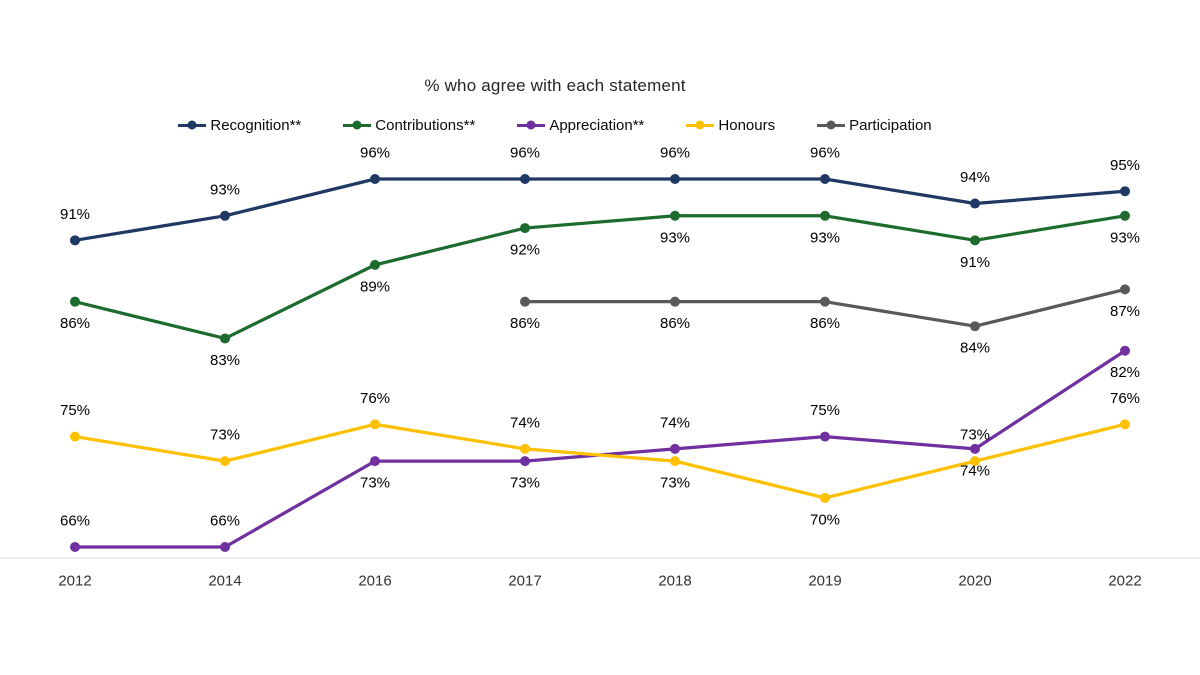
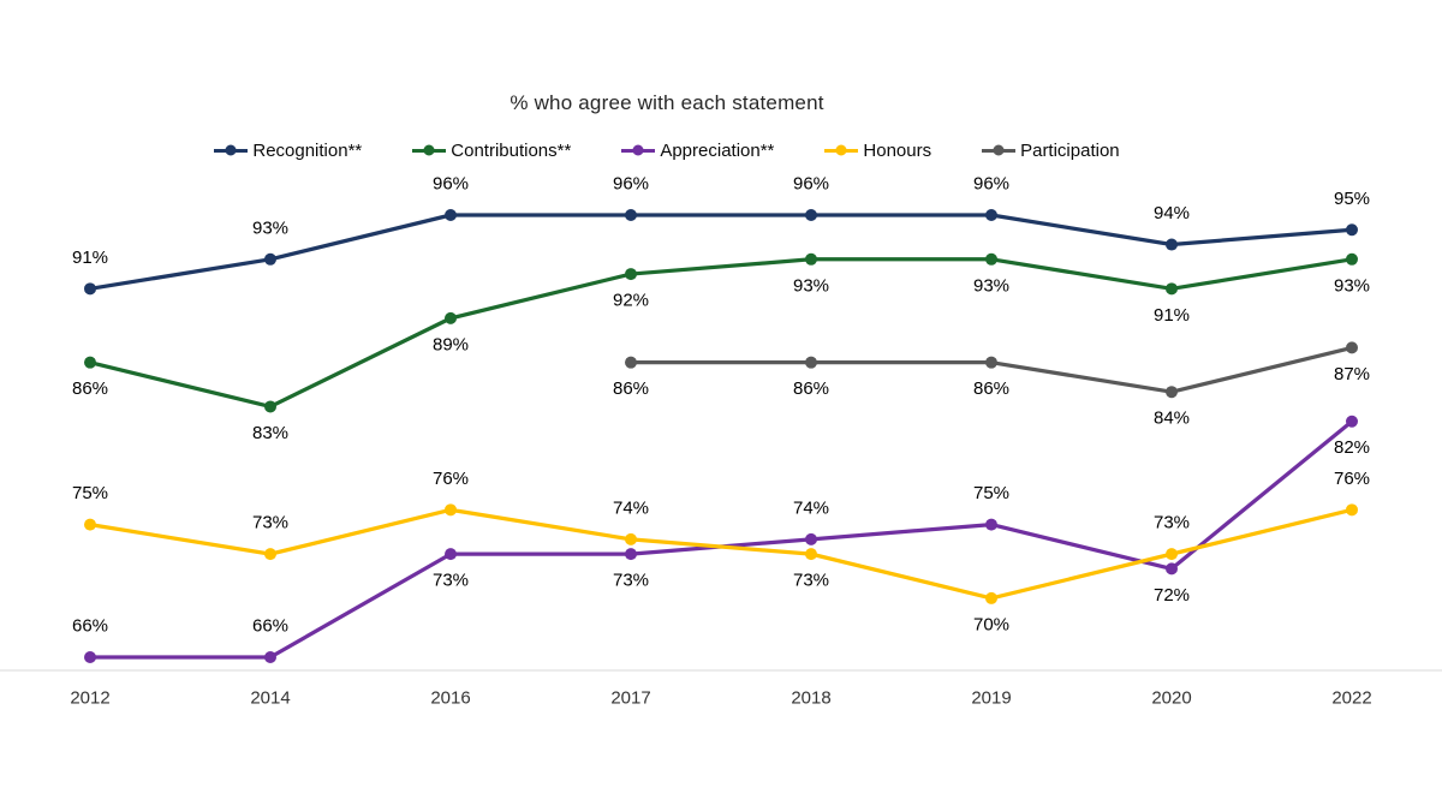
Appreciation**/2020: 74% -> 72%
